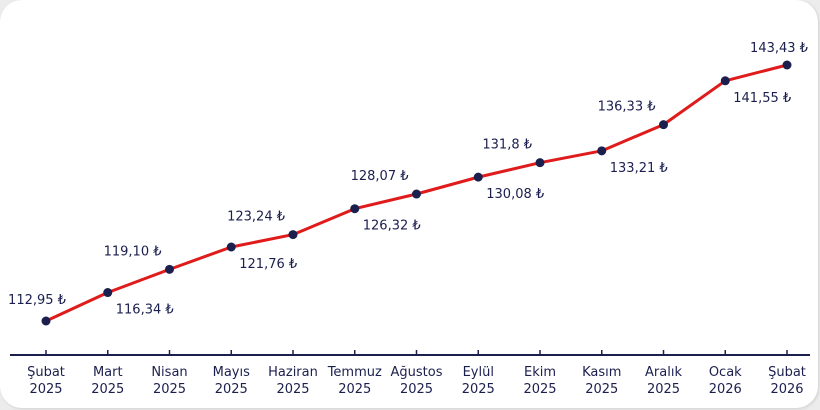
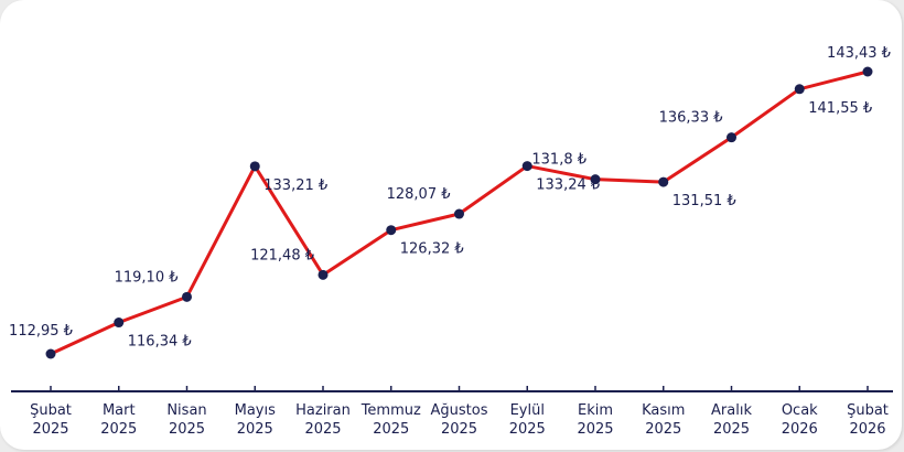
Mayıs 2025: 121,76 -> 133,21
Haziran 2025: 123,24 -> 121,48
Eylül 2025: 130,08 -> 133,24
Kasım 2025: 133,21 -> 131,51
